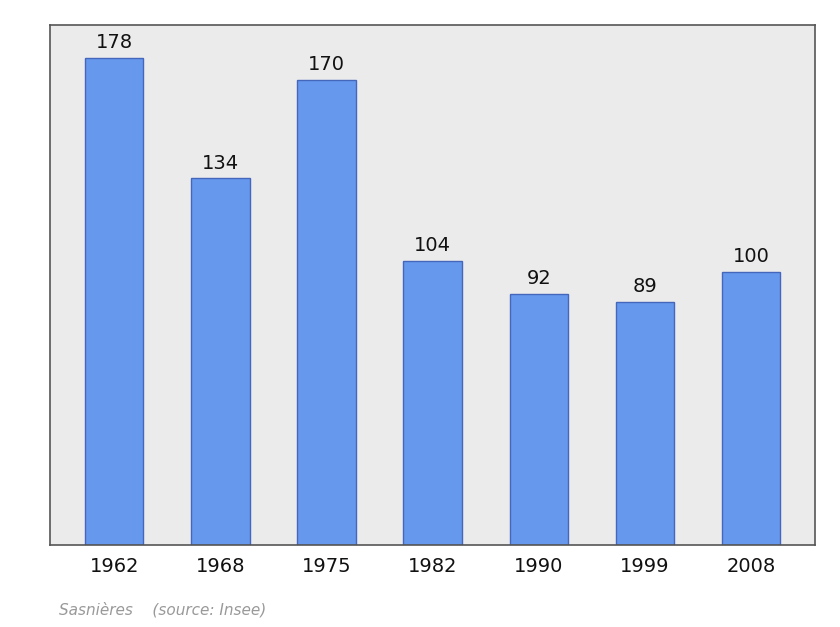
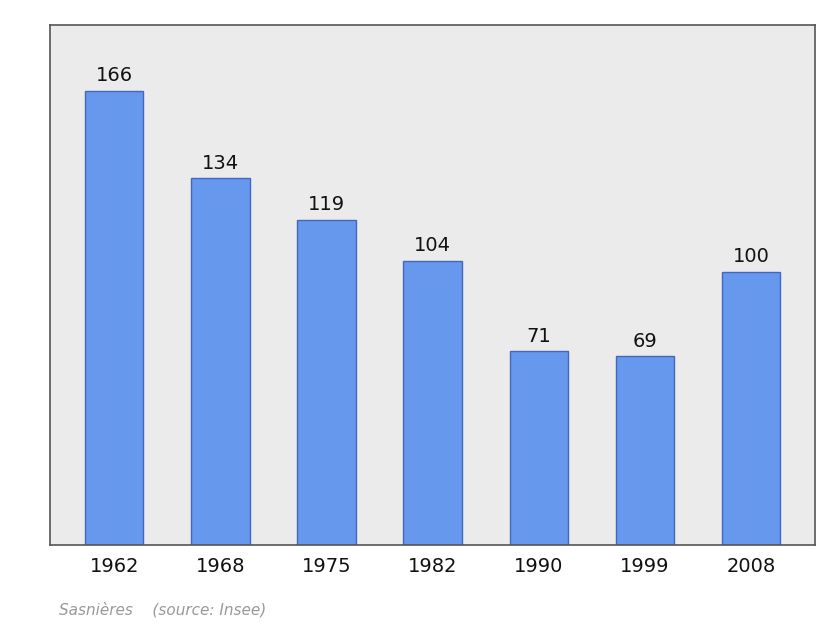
1962: 178 -> 166
1975: 170 -> 119
1990: 92 -> 71
1999: 89 -> 69
